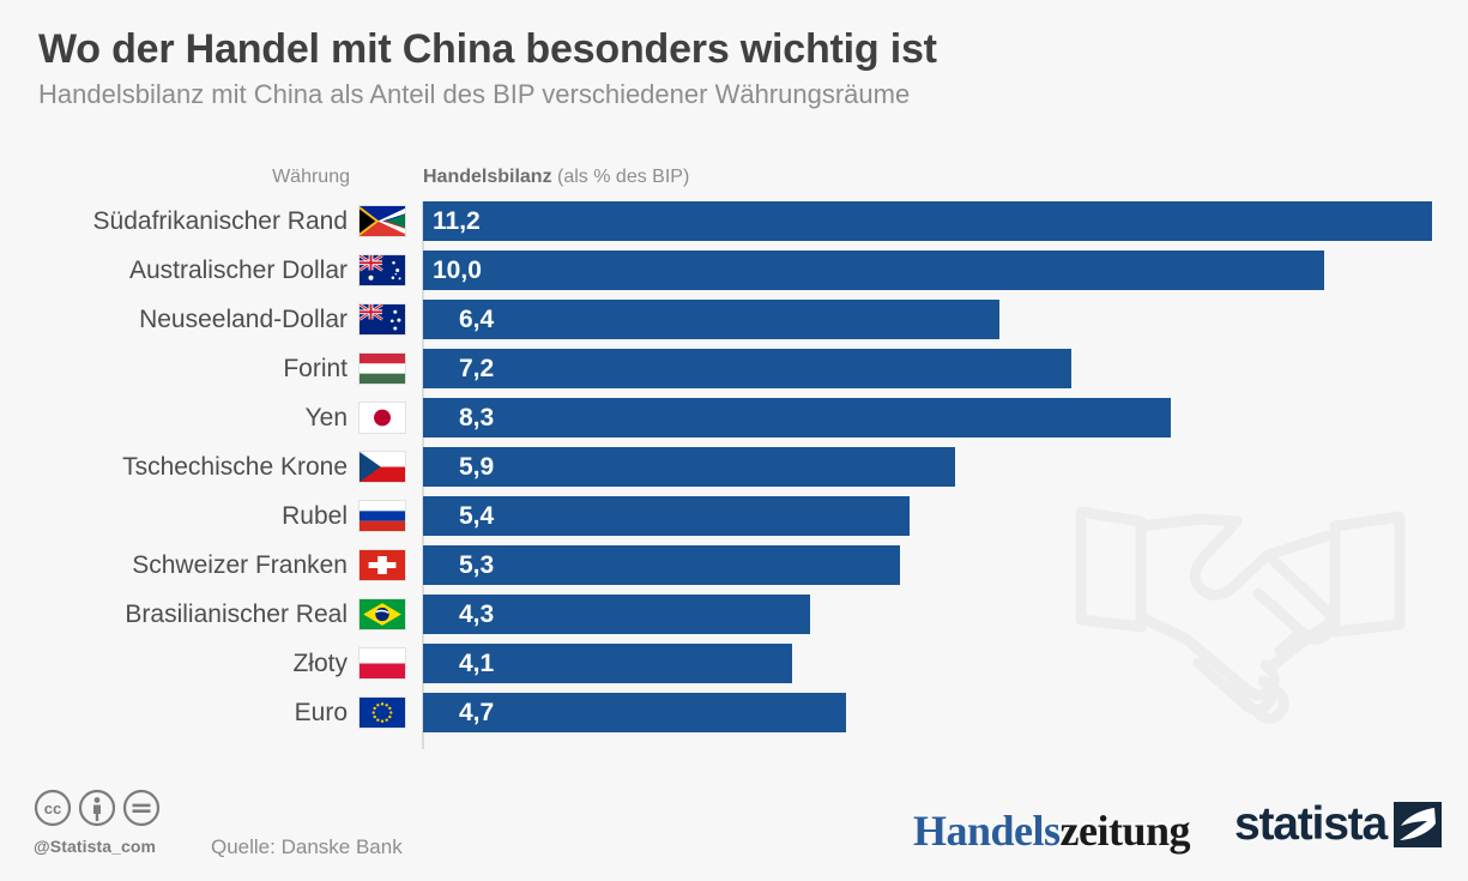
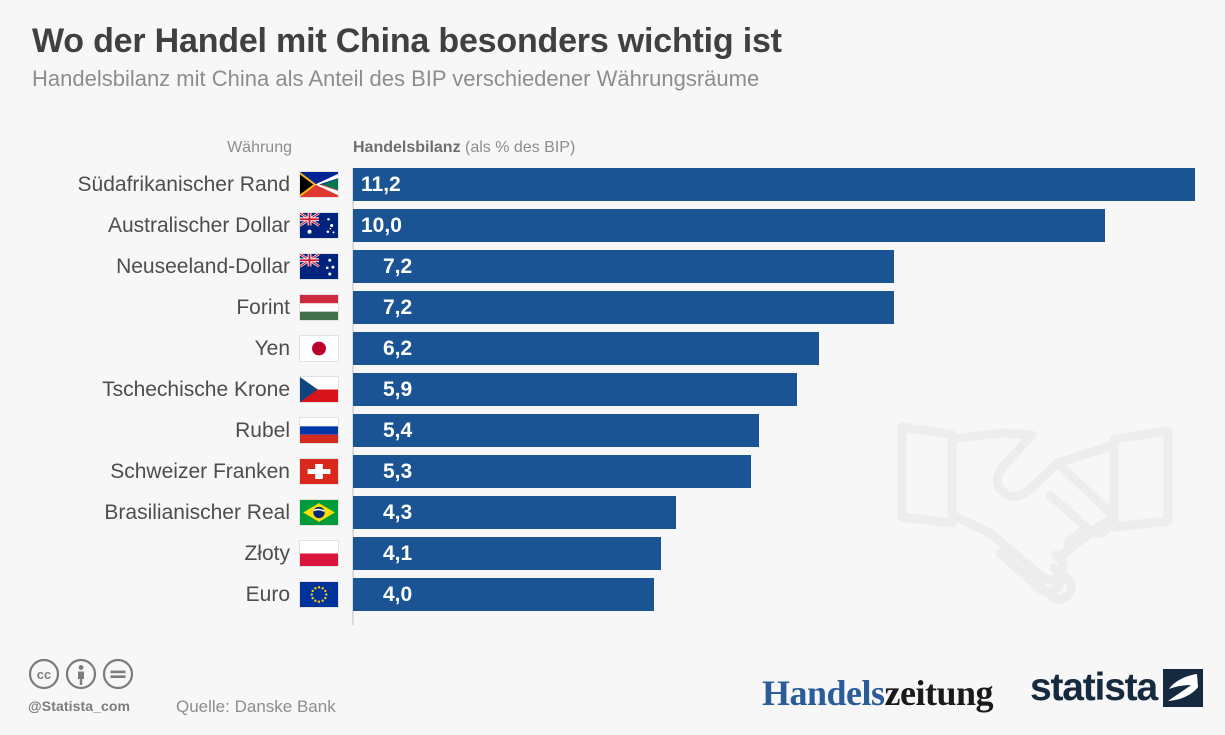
Neuseeland-Dollar: 6,4 -> 7,2
Yen: 8,3 -> 6,2
Euro: 4,7 -> 4,0
